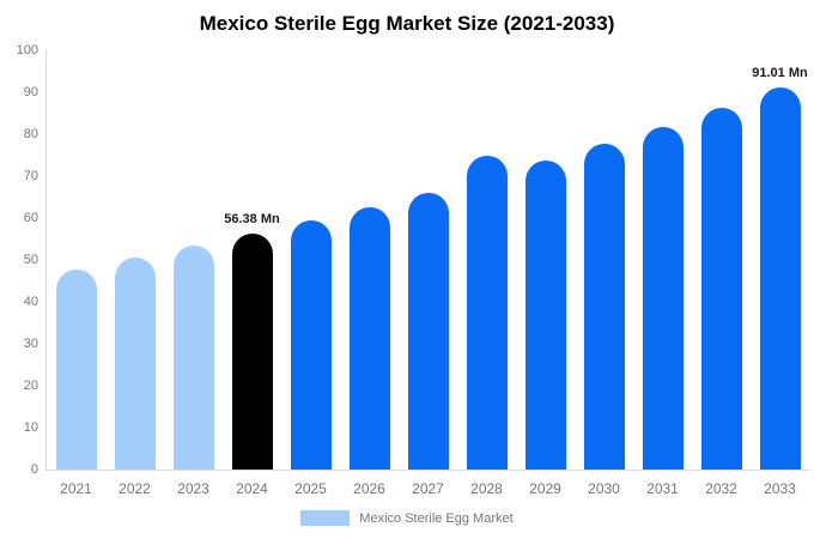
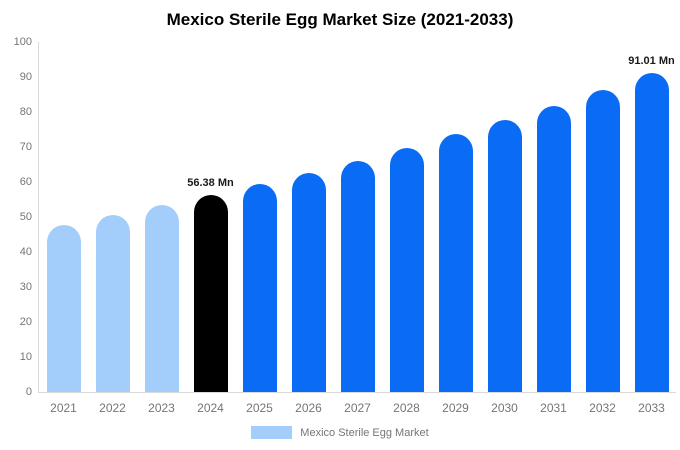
2028: 75 -> 70
